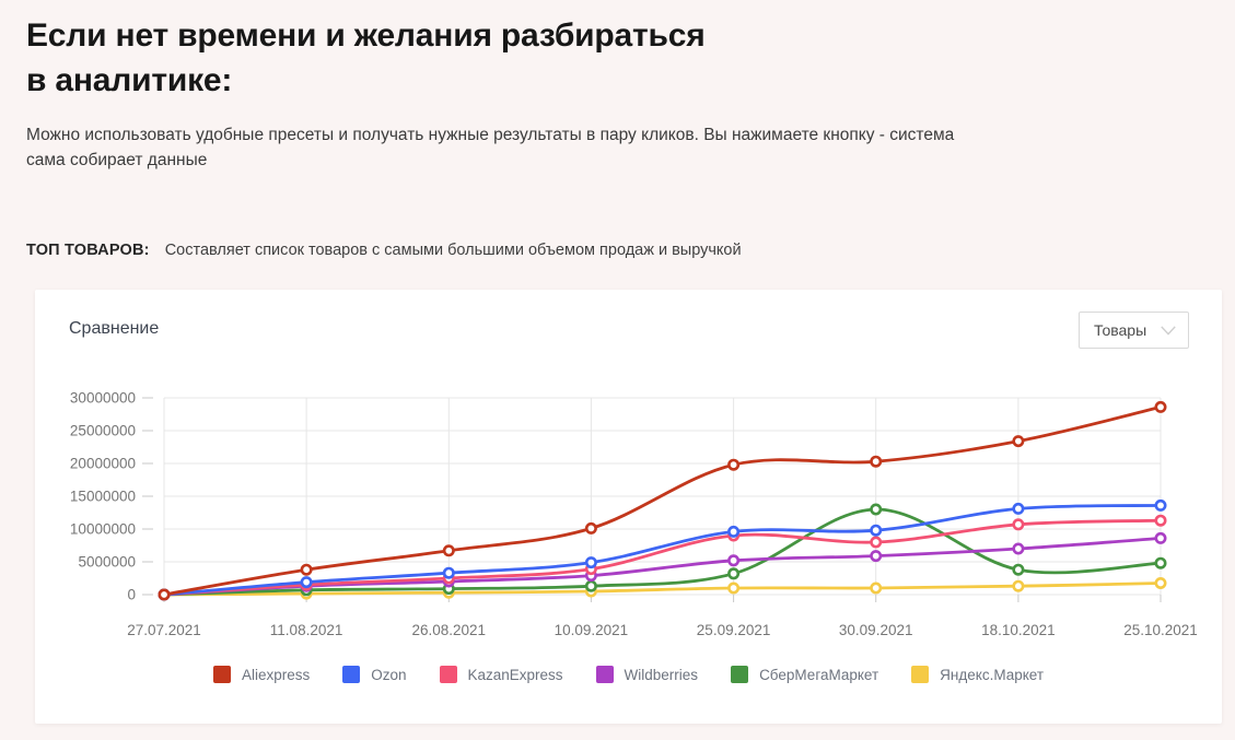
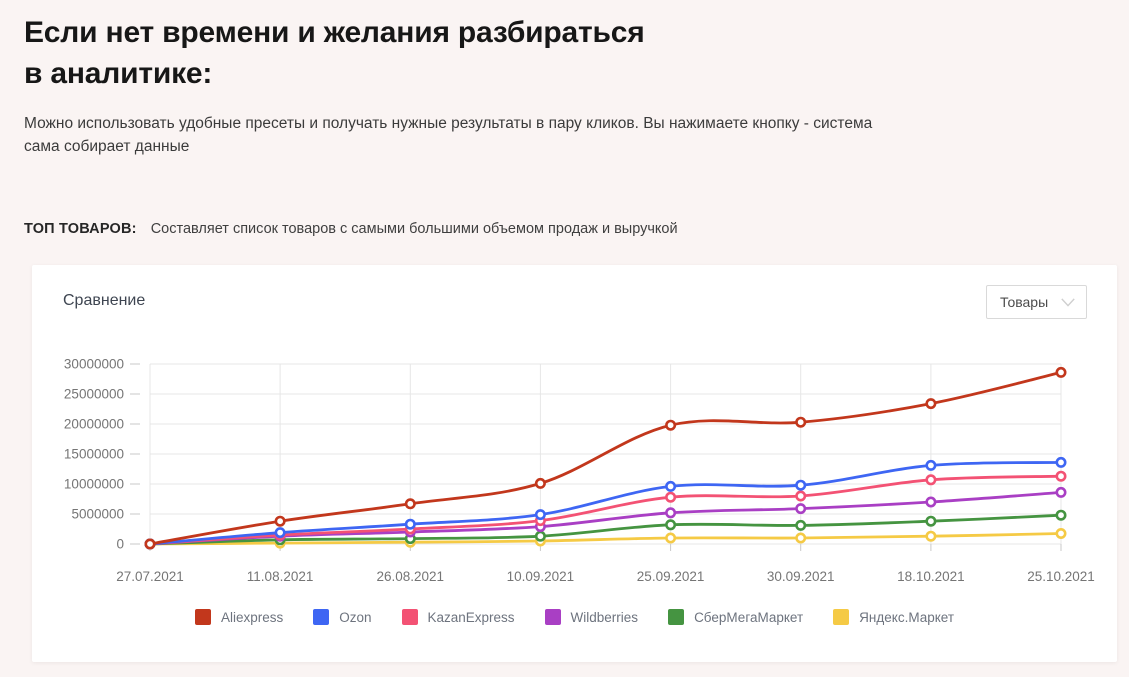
KazanExpress/25.09.2021: 9000000 -> 8000000
СберМегаМаркет/30.09.2021: 13000000 -> 3000000
